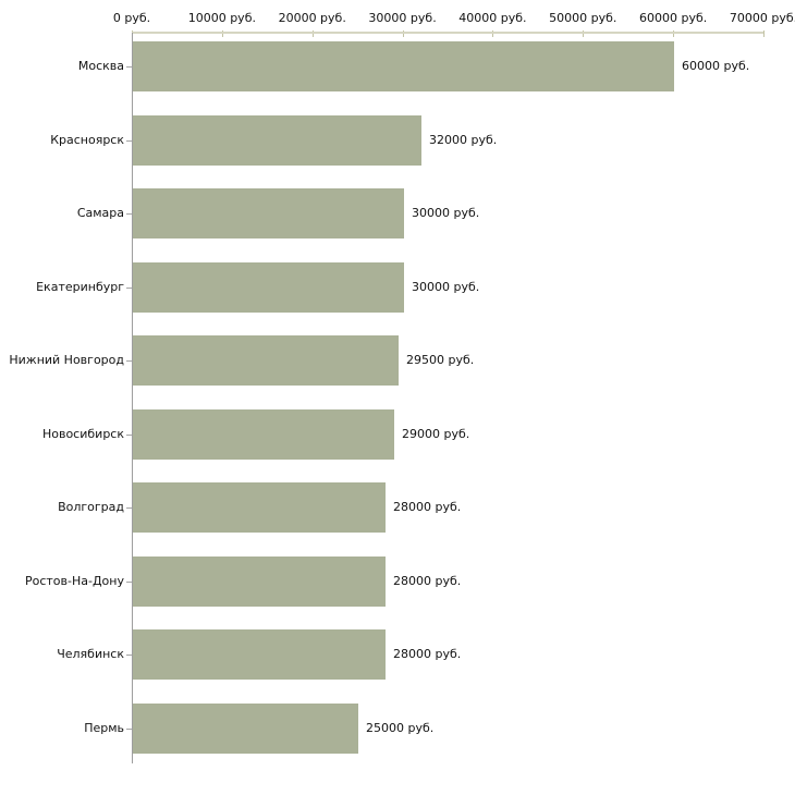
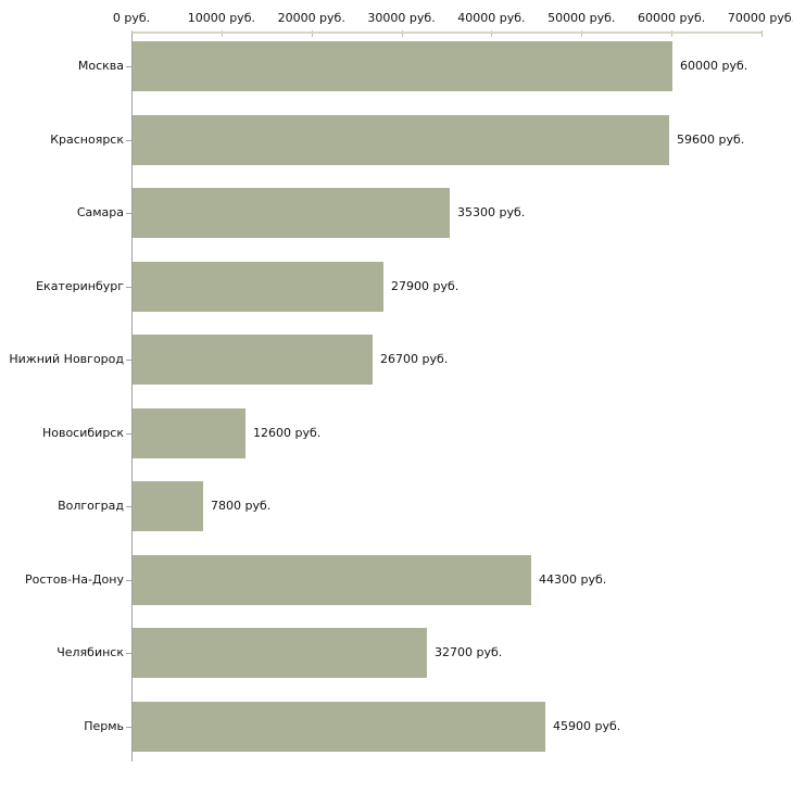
Красноярск: 32000 -> 59600
Самара: 30000 -> 35300
Екатеринбург: 30000 -> 27900
Нижний Новгород: 29500 -> 26700
Новосибирск: 29000 -> 12600
Волгоград: 28000 -> 7800
Ростов-На-Дону: 28000 -> 44300
Челябинск: 28000 -> 32700
Пермь: 25000 -> 45900
